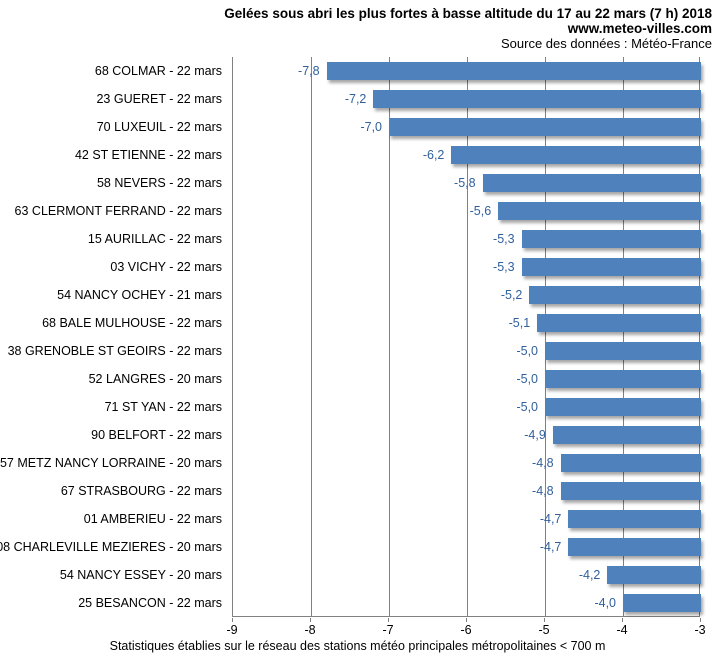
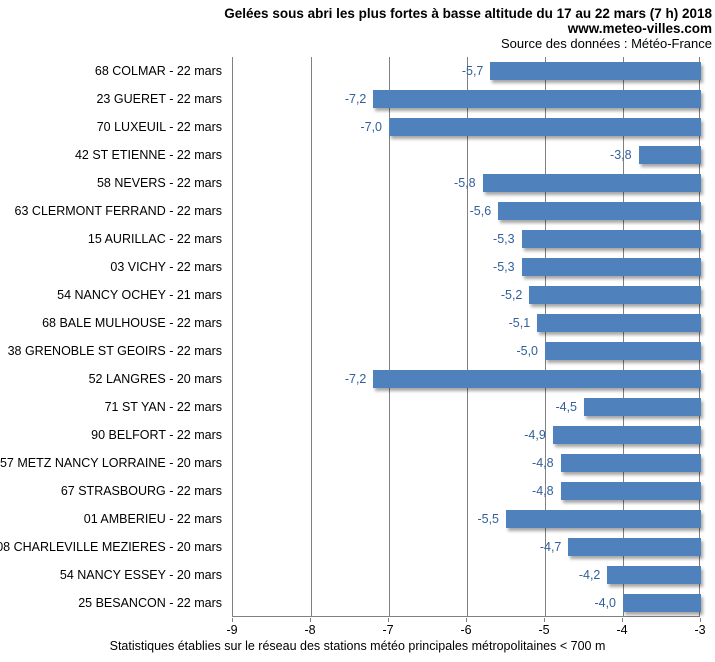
68 COLMAR - 22 mars: -7,8 -> -5,7
42 ST ETIENNE - 22 mars: -6,2 -> -3,8
52 LANGRES - 20 mars: -5,0 -> -7,2
71 ST YAN - 22 mars: -5,0 -> -4,5
01 AMBERIEU - 22 mars: -4,7 -> -5,5
